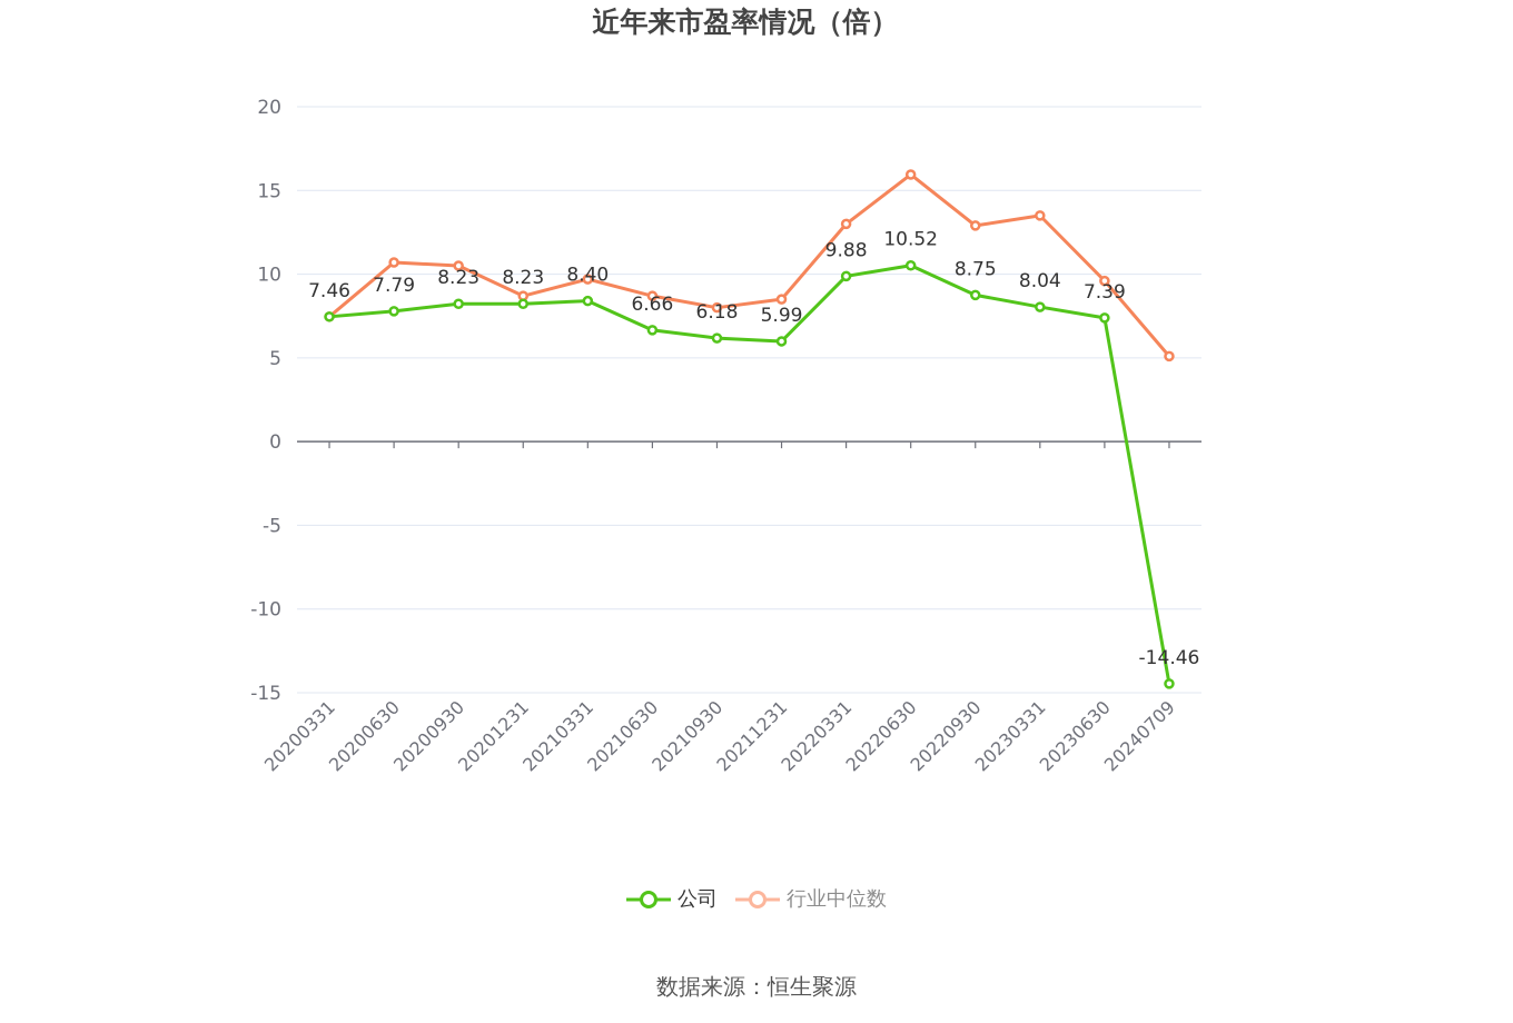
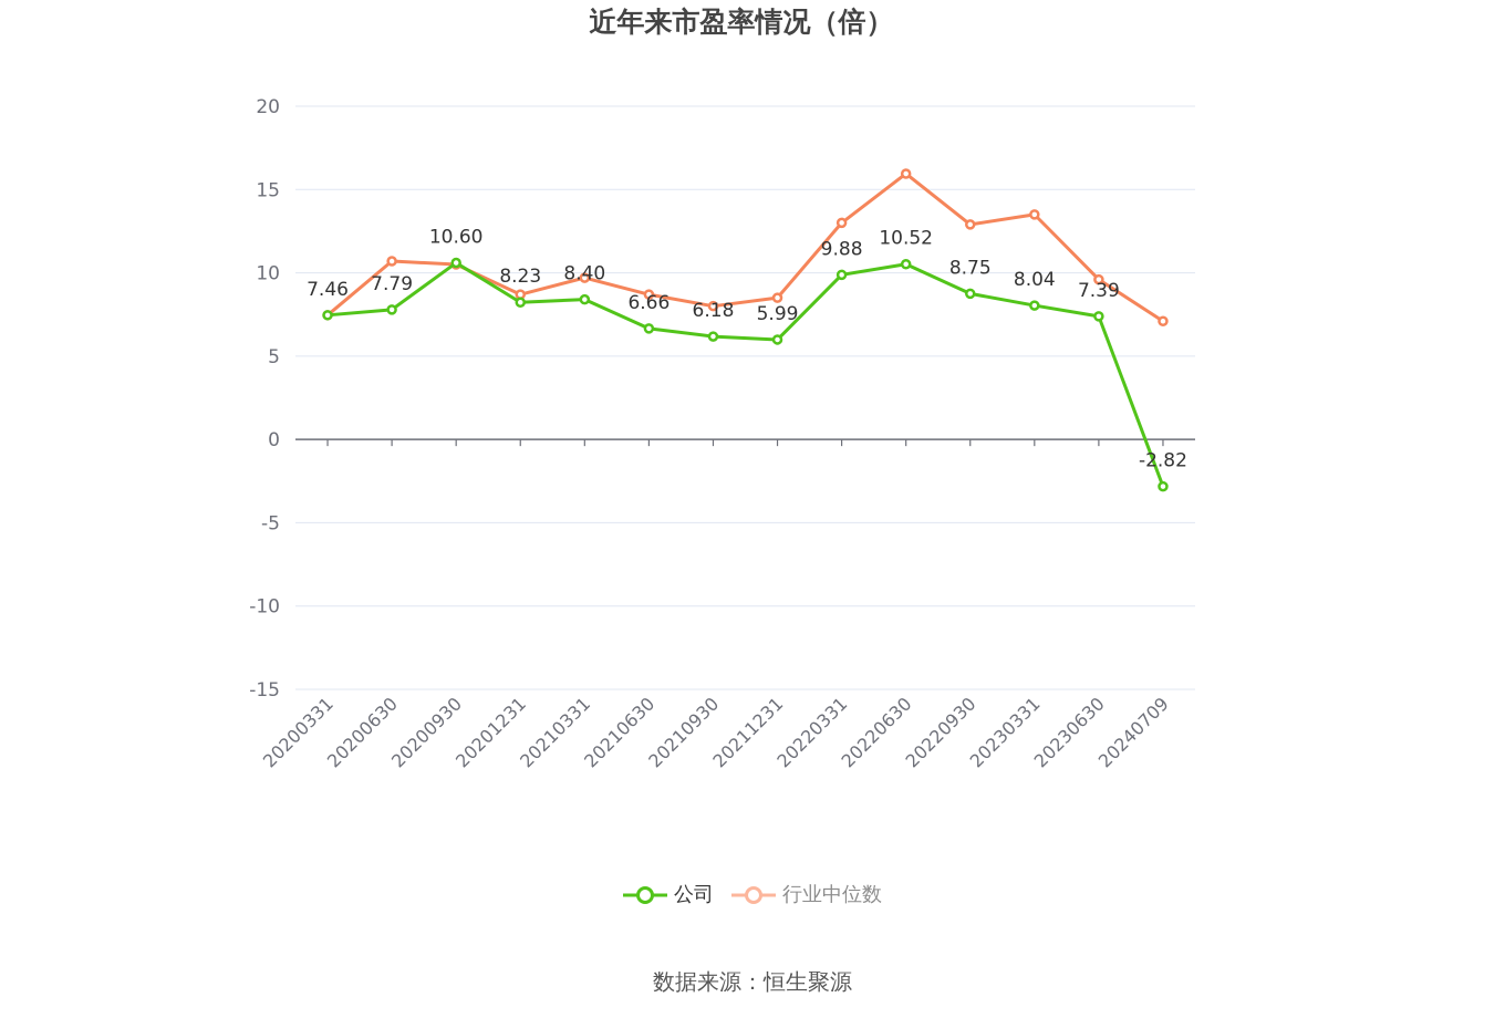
公司/20200930: 8.23 -> 10.60
公司/20240709: -14.46 -> -2.82
行业中位数/20240709: 5.1 -> 7.1
